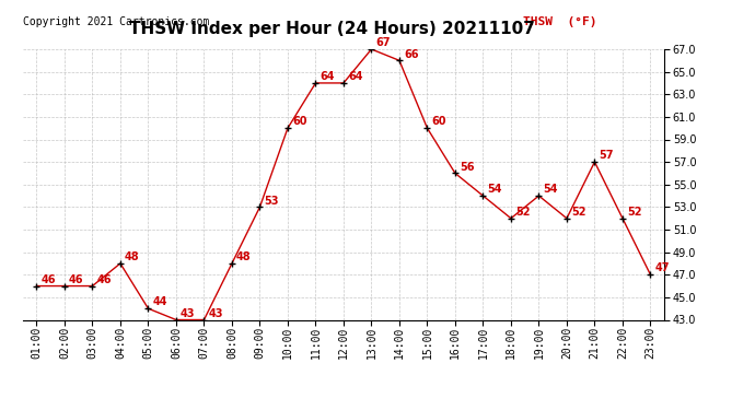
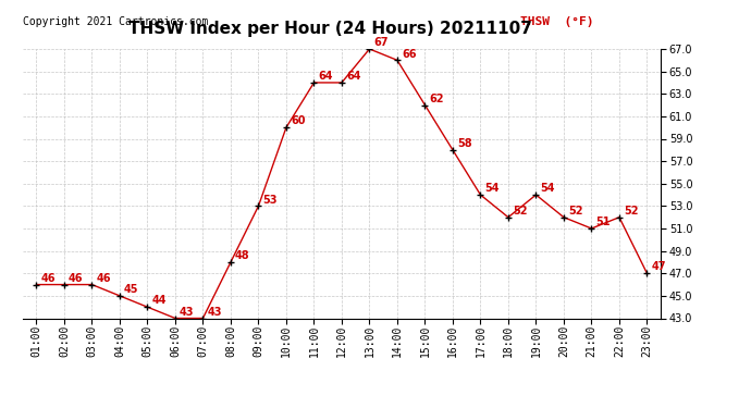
04:00: 48 -> 45
15:00: 60 -> 62
16:00: 56 -> 58
21:00: 57 -> 51
